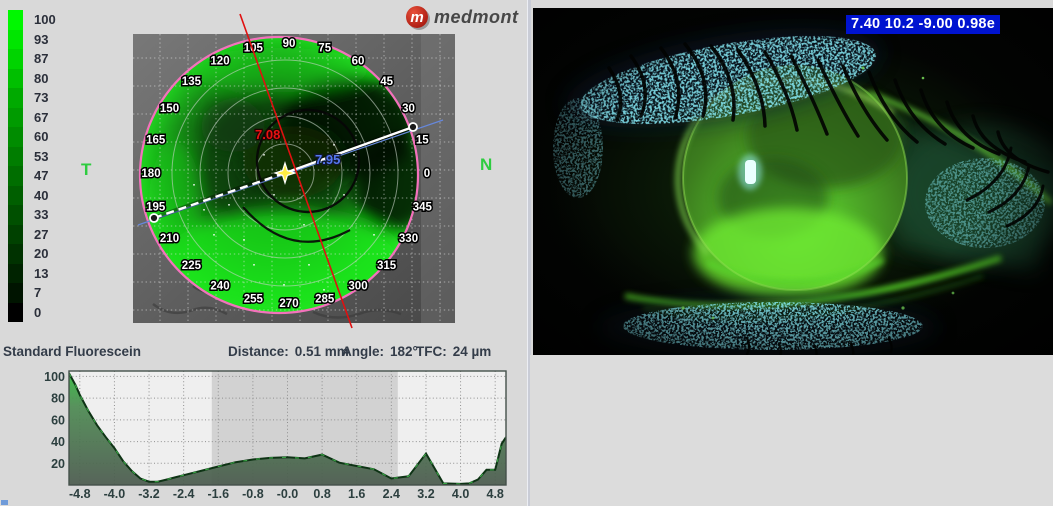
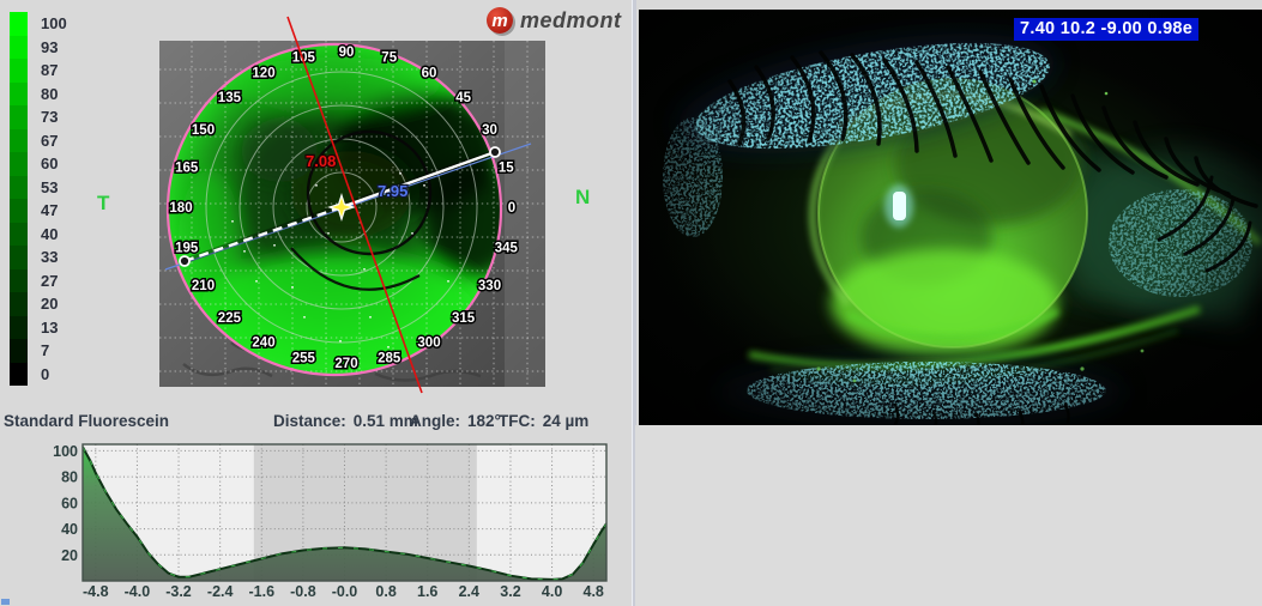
0.8: 28 -> 22
2.4: 6 -> 12
3.2: 29 -> 4
4.8: 14 -> 28
